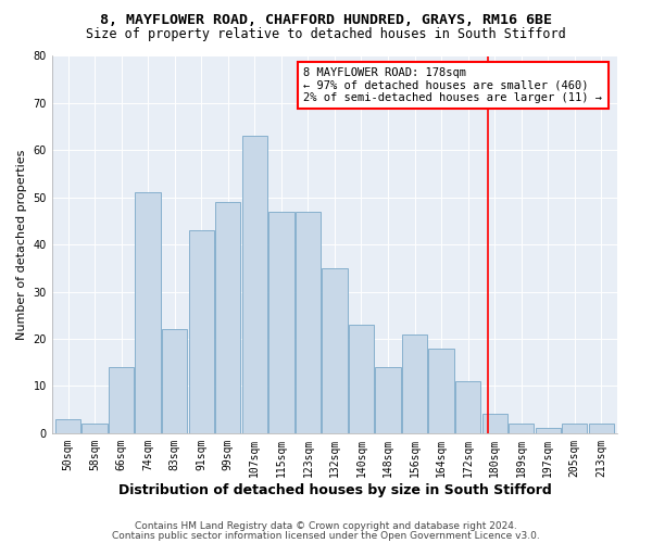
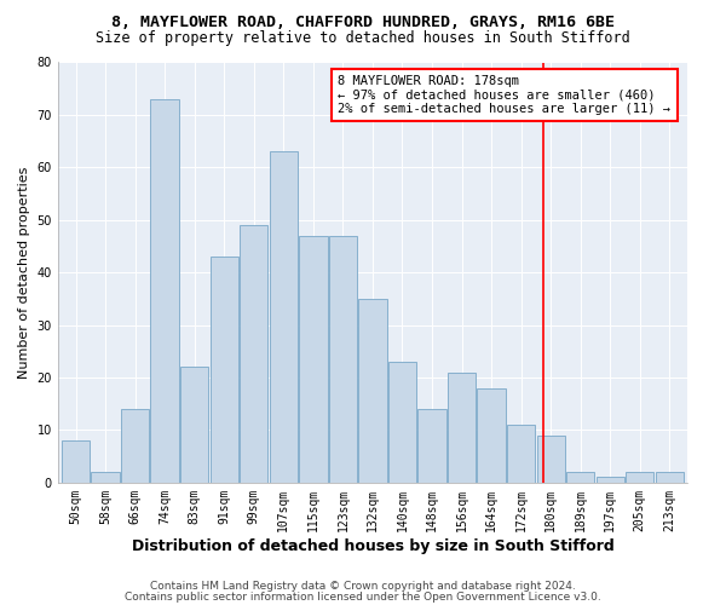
50sqm: 3 -> 8
74sqm: 51 -> 73
180sqm: 4 -> 9
